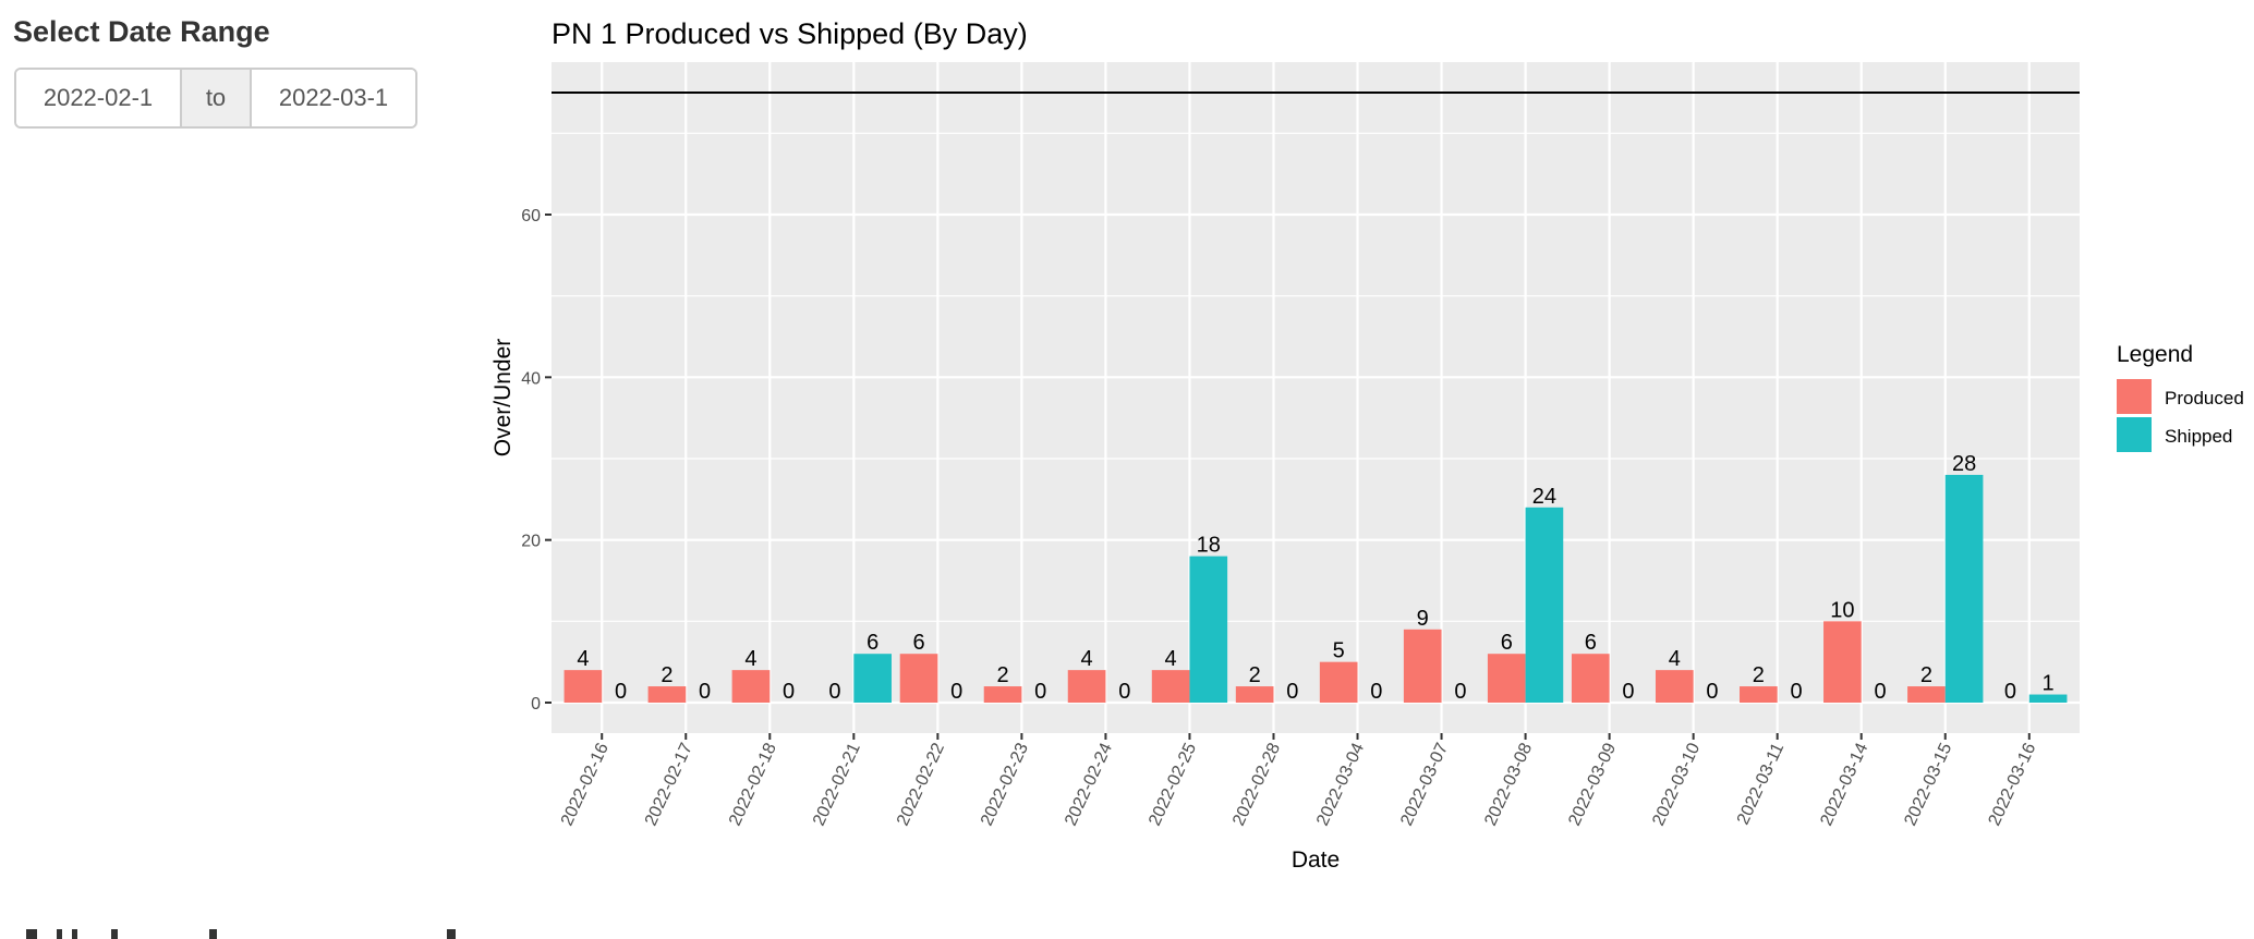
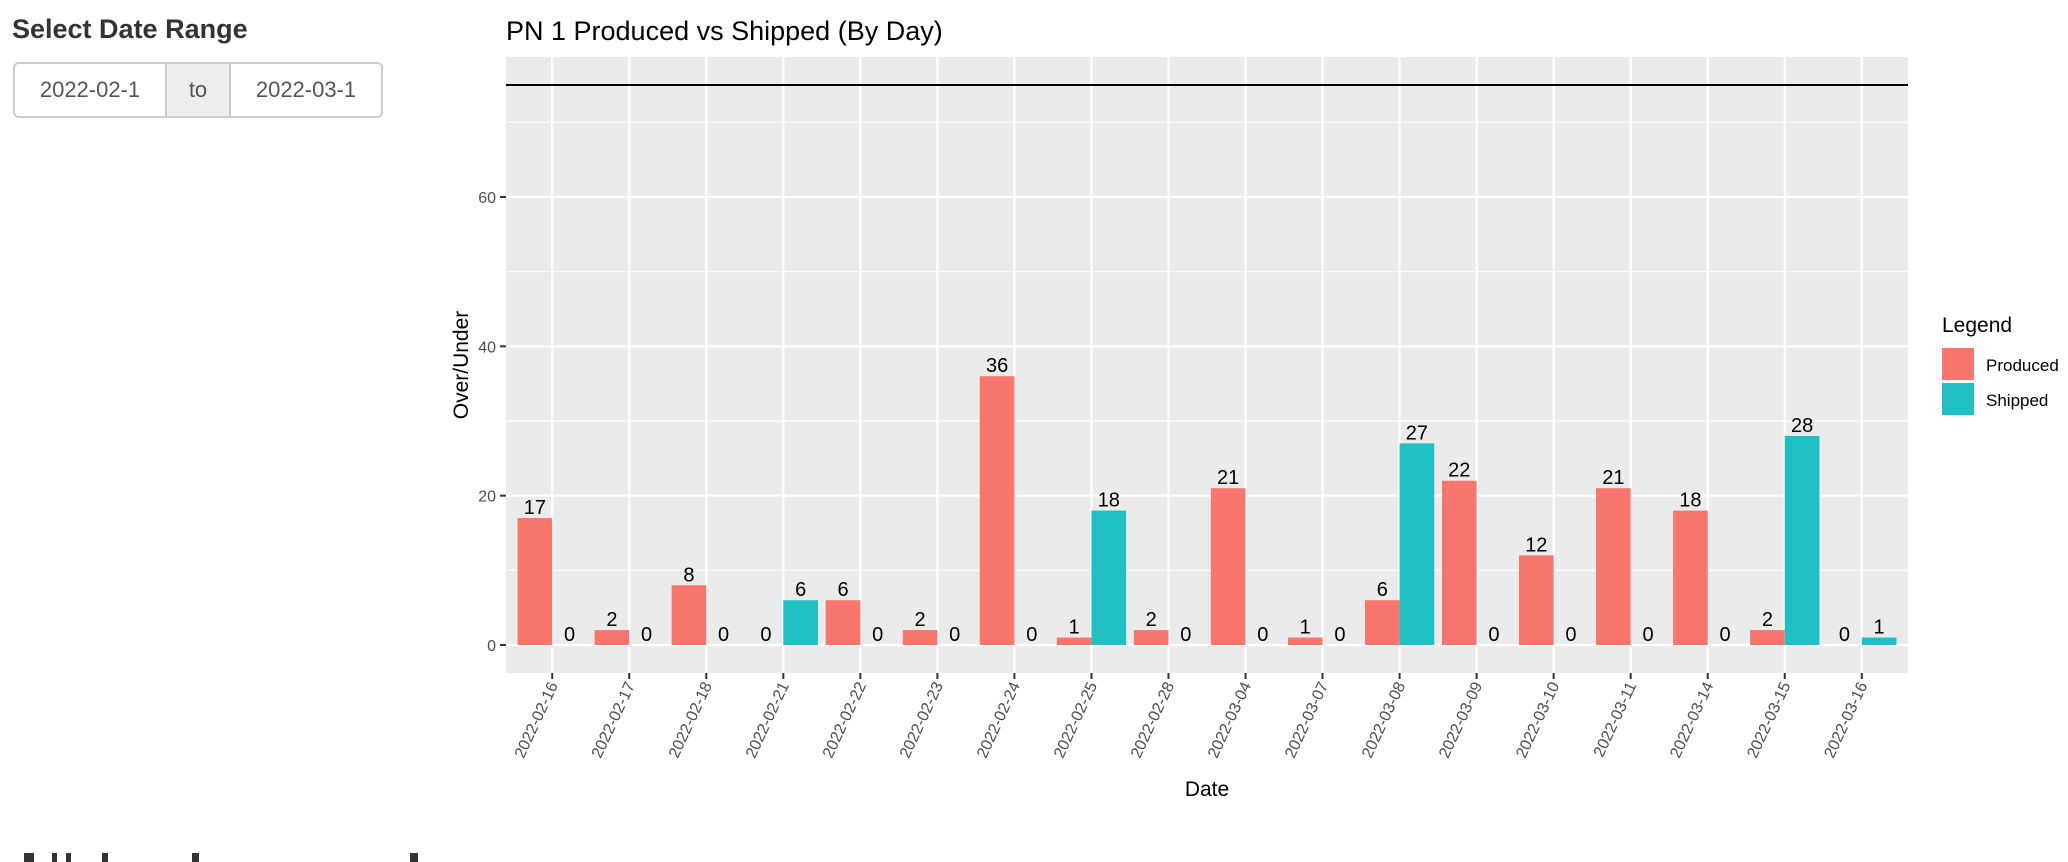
Produced/2022-02-16: 4 -> 17
Produced/2022-02-18: 4 -> 8
Produced/2022-02-24: 4 -> 36
Produced/2022-02-25: 4 -> 1
Produced/2022-03-04: 5 -> 21
Produced/2022-03-07: 9 -> 1
Shipped/2022-03-08: 24 -> 27
Produced/2022-03-09: 6 -> 22
Produced/2022-03-10: 4 -> 12
Produced/2022-03-11: 2 -> 21
Produced/2022-03-14: 10 -> 18
